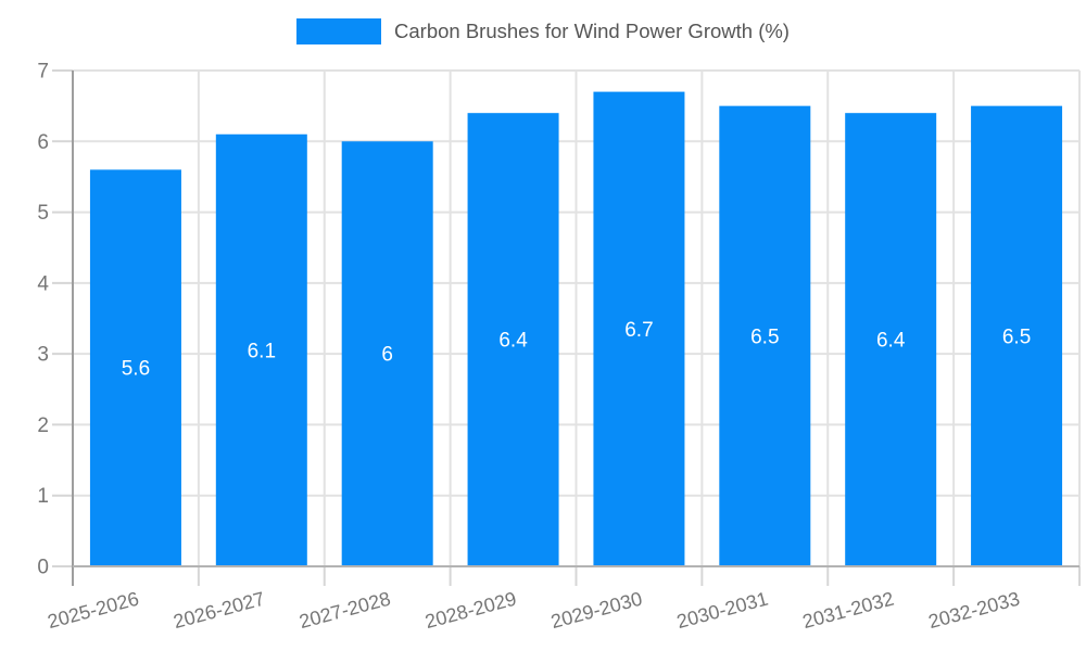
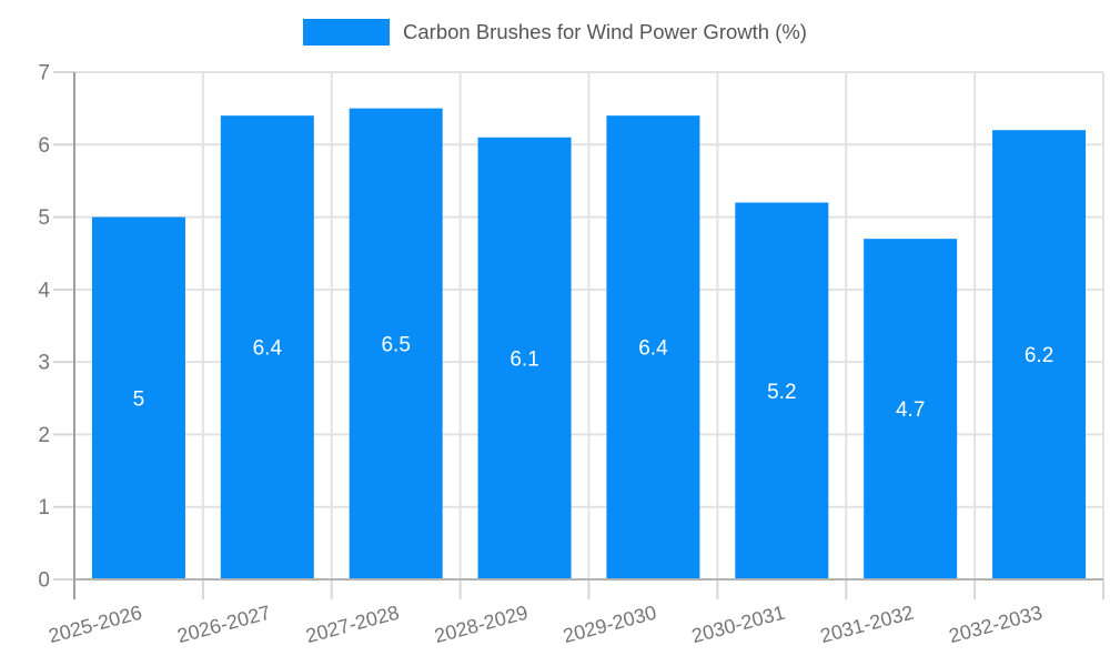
2025-2026: 5.6 -> 5
2026-2027: 6.1 -> 6.4
2027-2028: 6 -> 6.5
2028-2029: 6.4 -> 6.1
2029-2030: 6.7 -> 6.4
2030-2031: 6.5 -> 5.2
2031-2032: 6.4 -> 4.7
2032-2033: 6.5 -> 6.2
